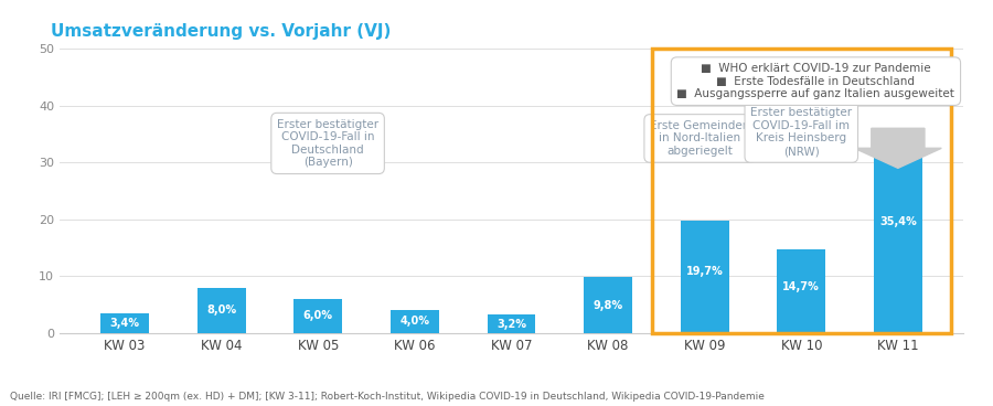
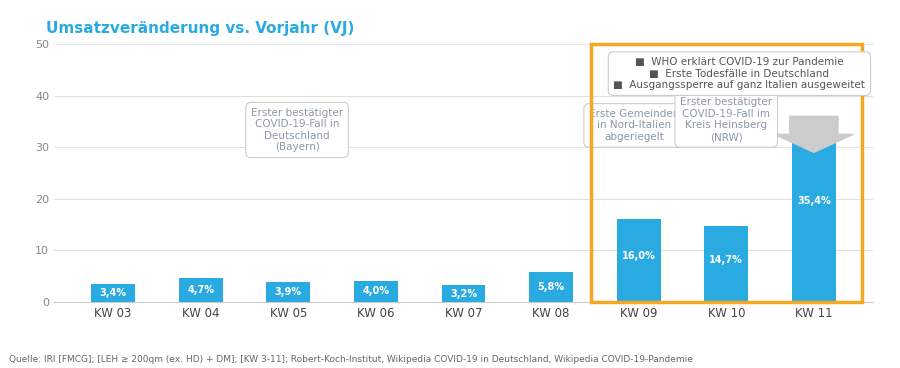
KW 04: 8,0% -> 4,7%
KW 05: 6,0% -> 3,9%
KW 08: 9,8% -> 5,8%
KW 09: 19,7% -> 16,0%
